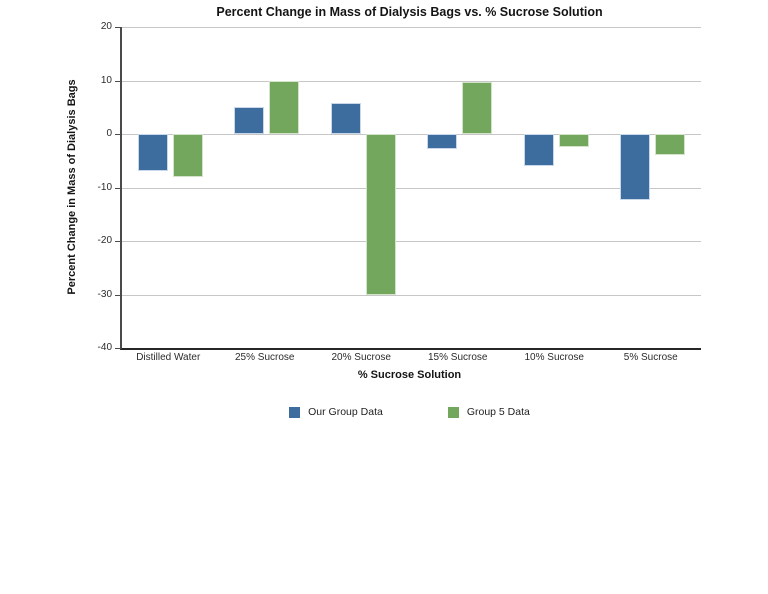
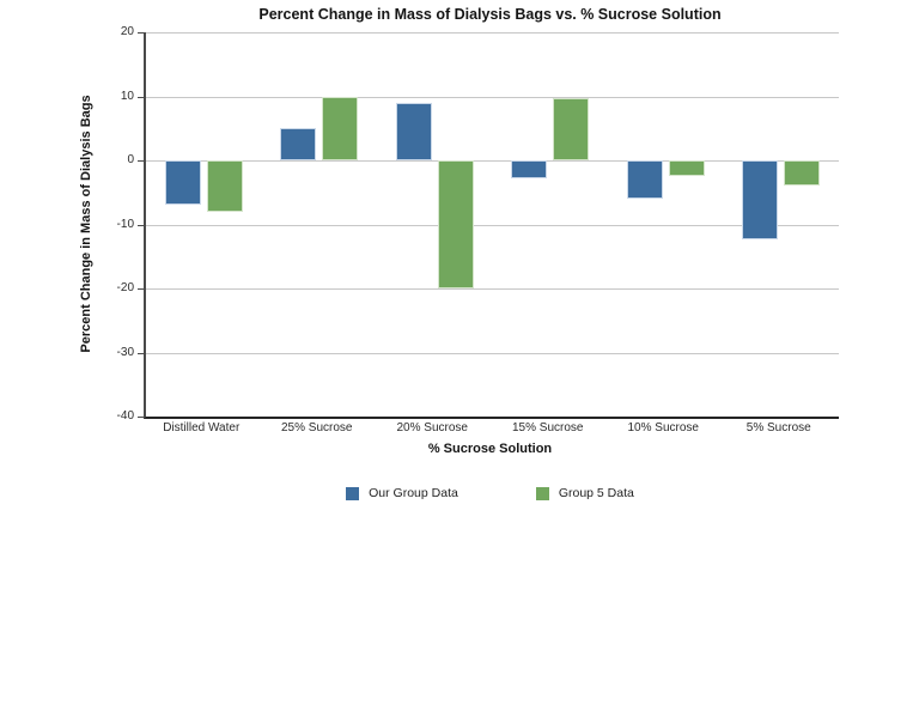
Our Group Data/20% Sucrose: 6 -> 9
Group 5 Data/20% Sucrose: -30 -> -20
